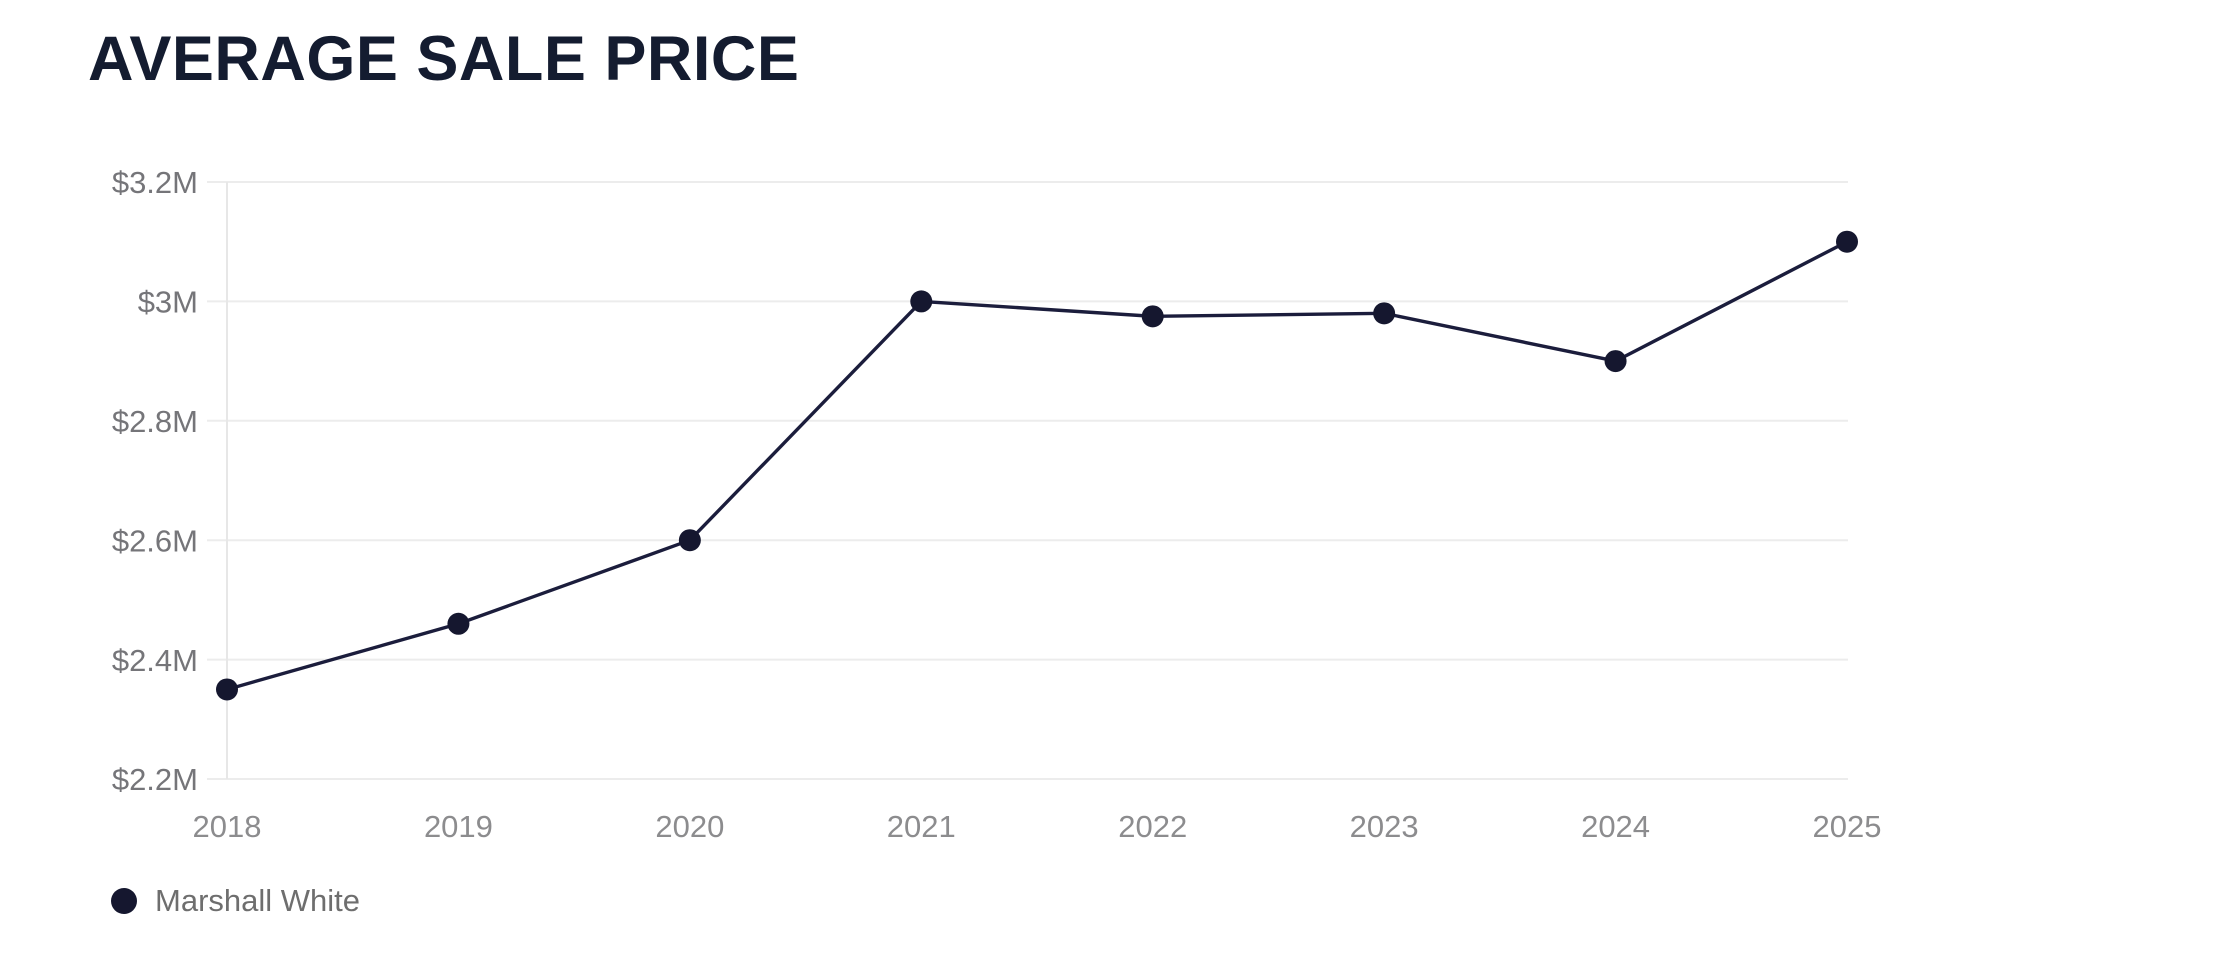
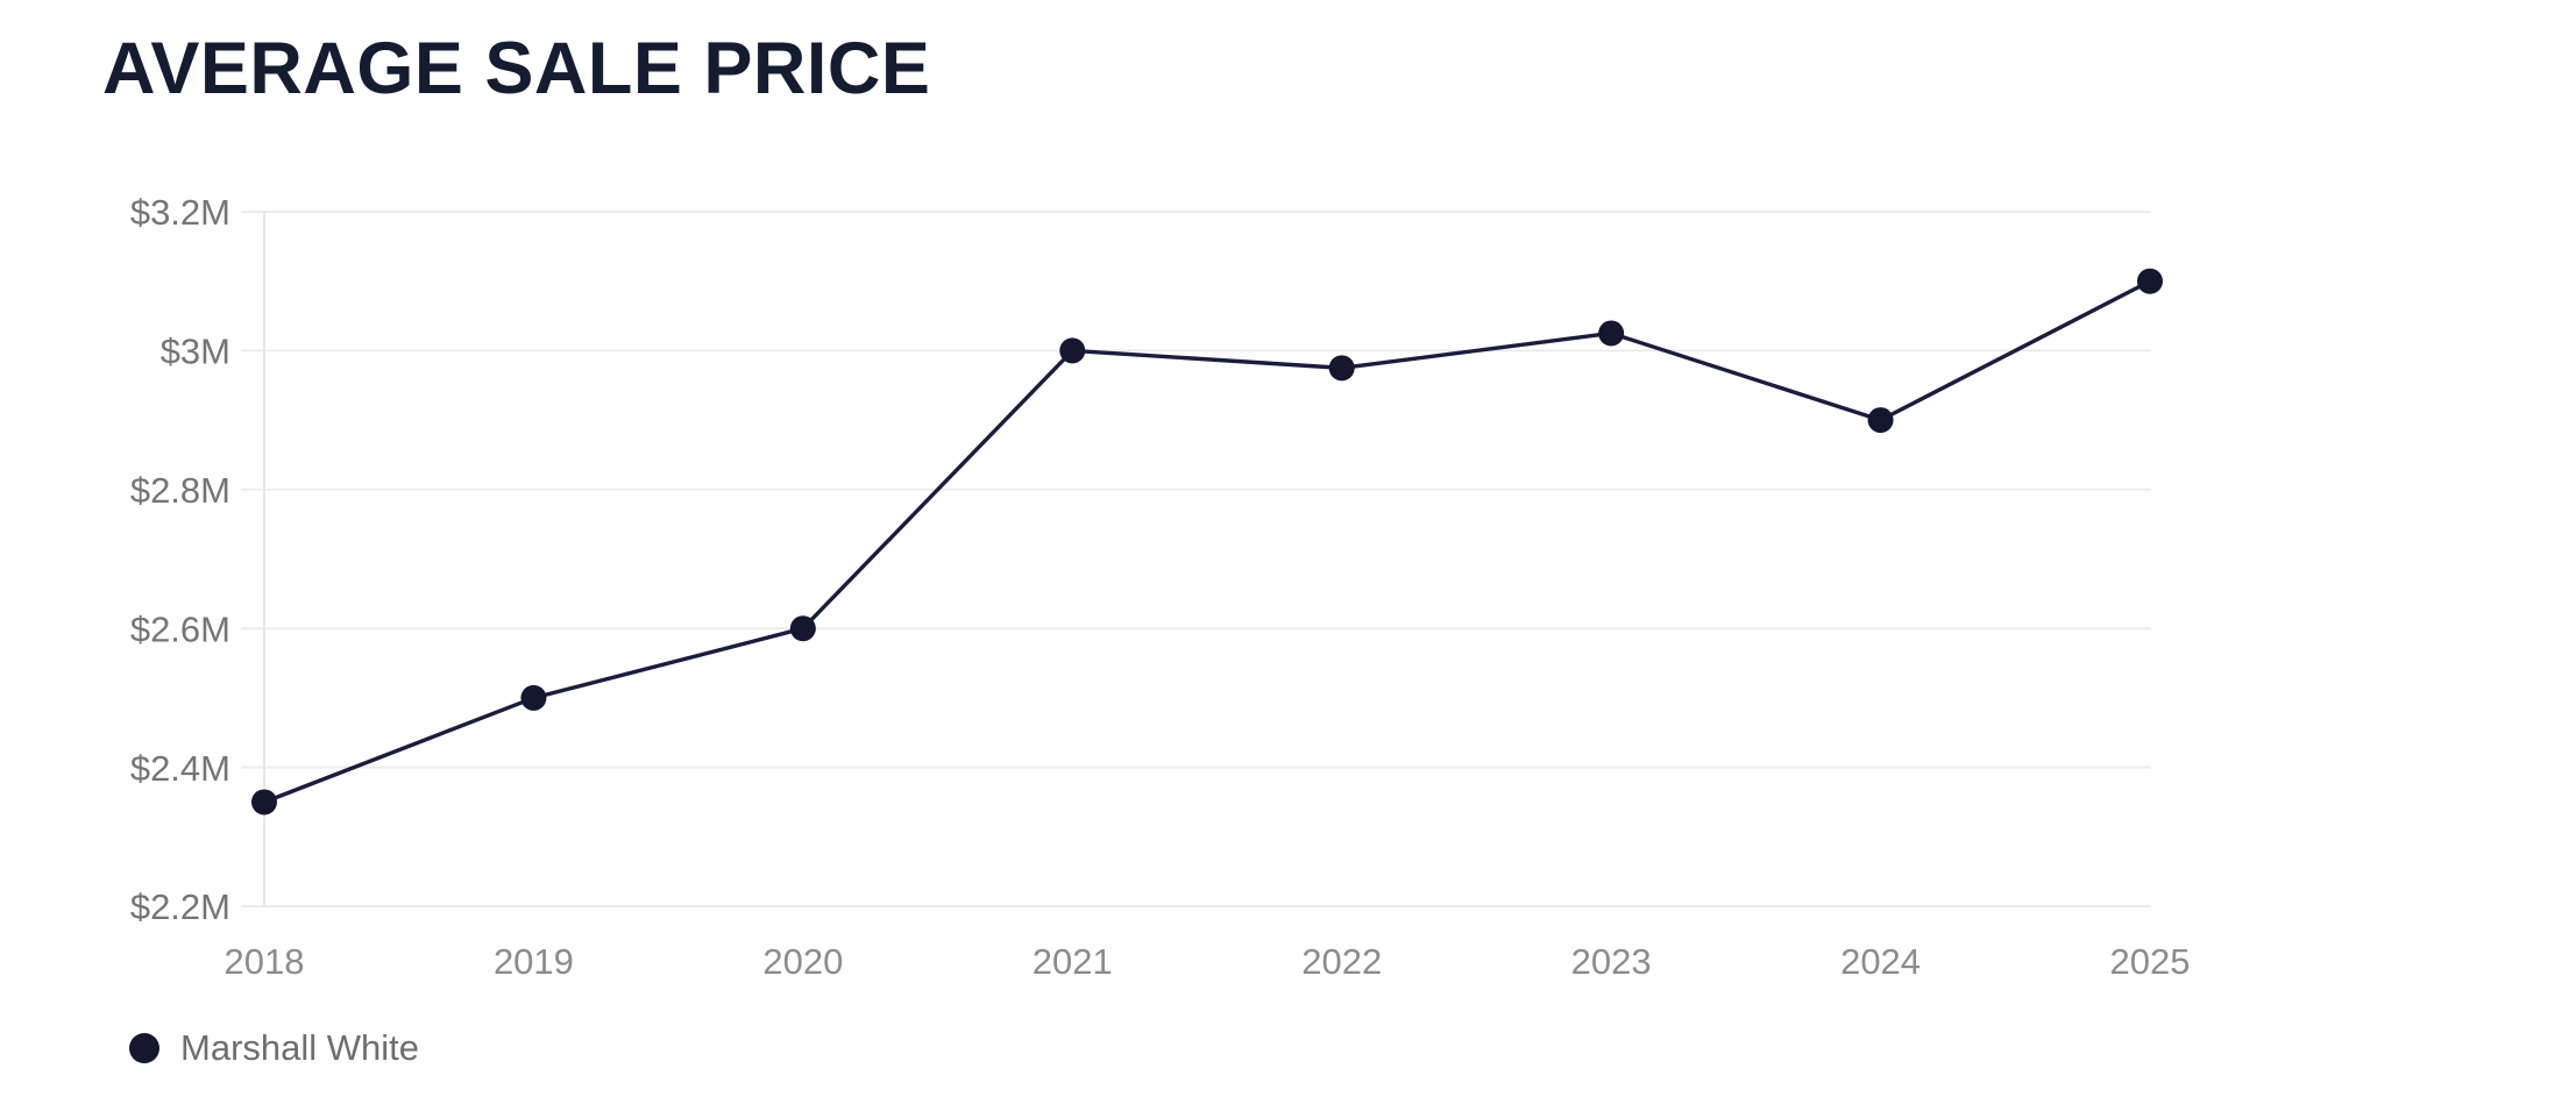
2019: $2.46M -> $2.50M
2023: $2.98M -> $3.02M
